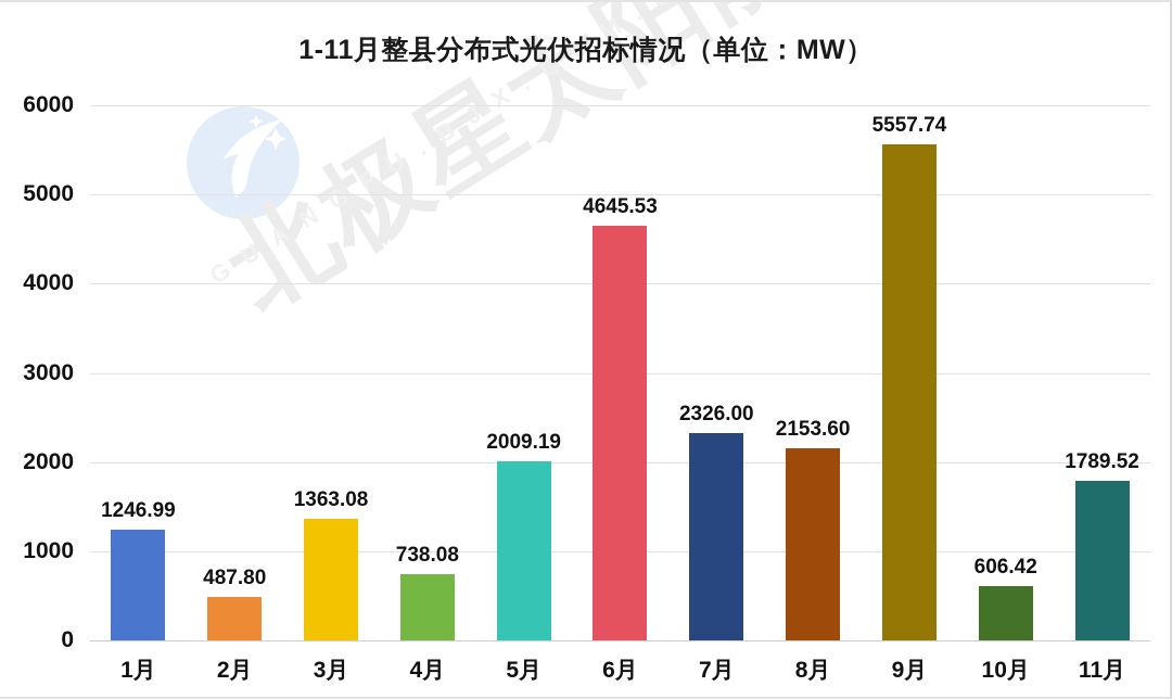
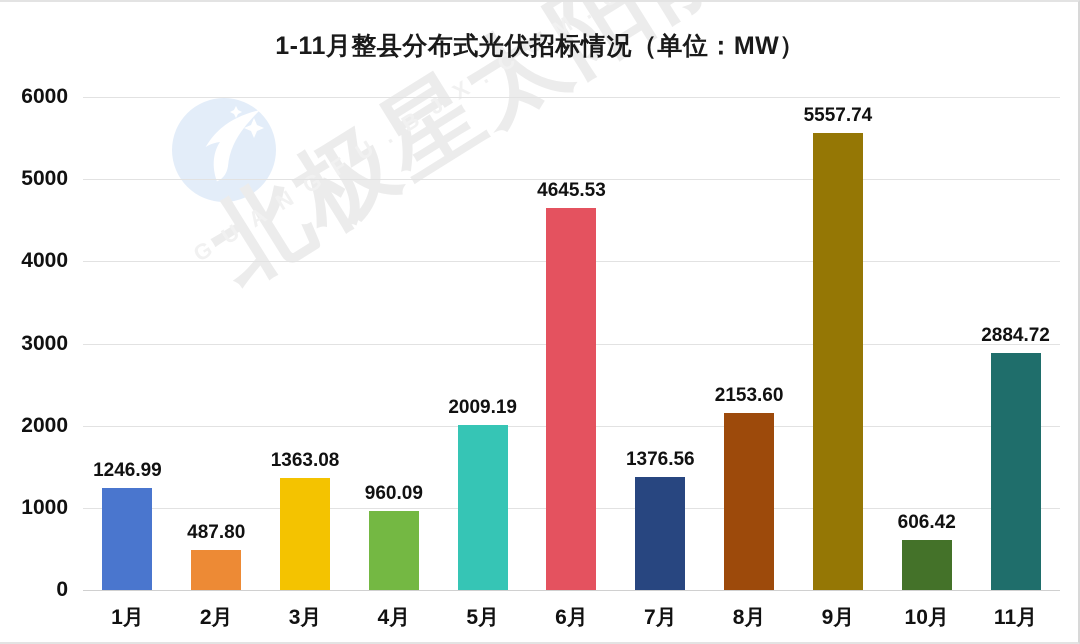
4月: 738.08 -> 960.09
7月: 2326.00 -> 1376.56
11月: 1789.52 -> 2884.72
